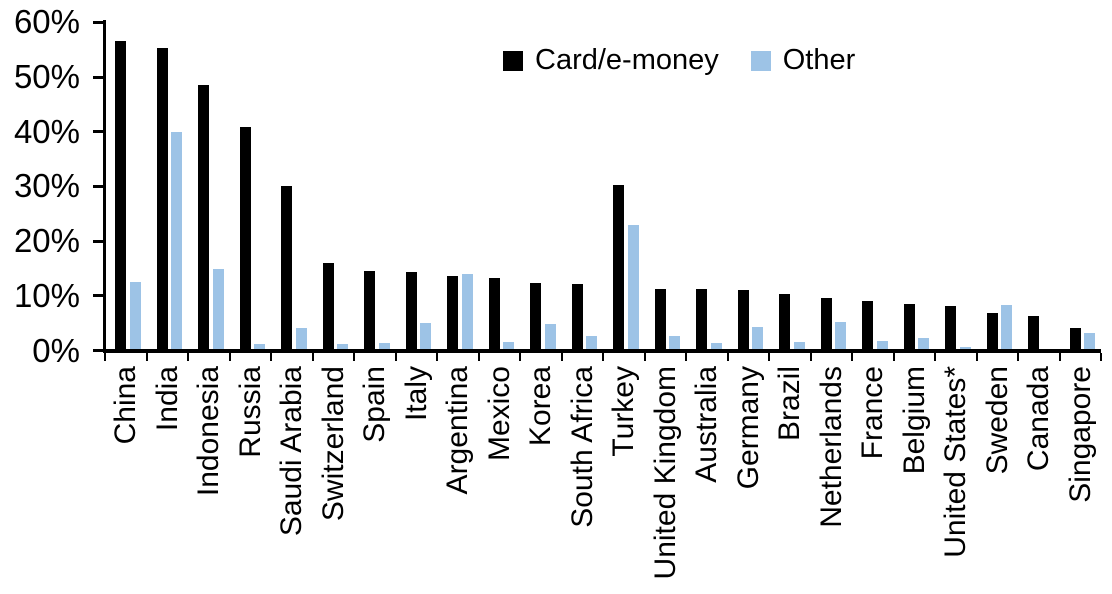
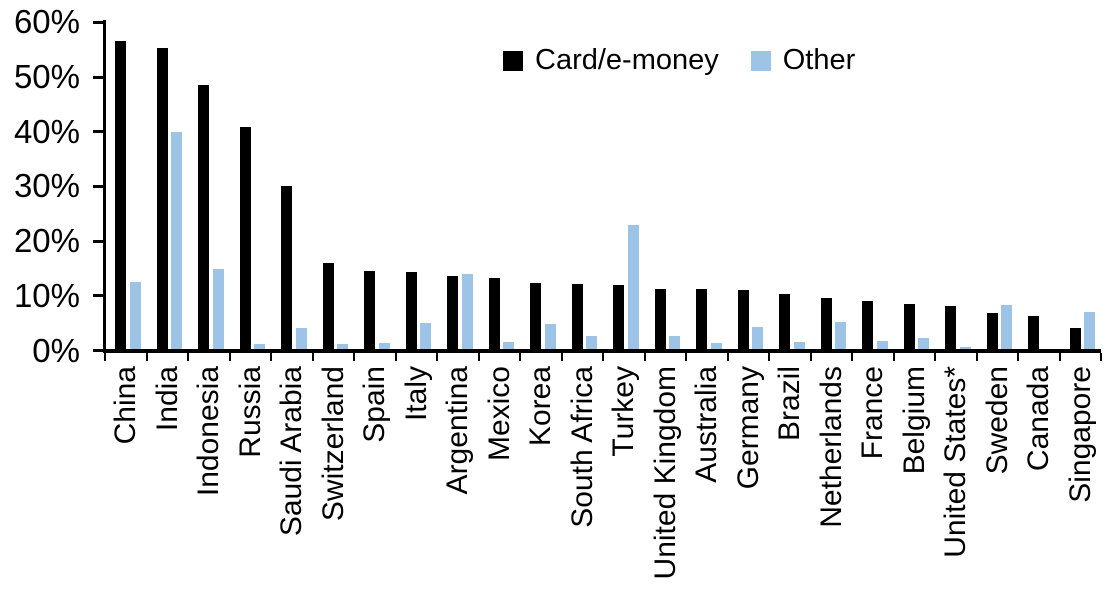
Card/e-money/Turkey: 30% -> 12%
Other/Singapore: 3% -> 7%
